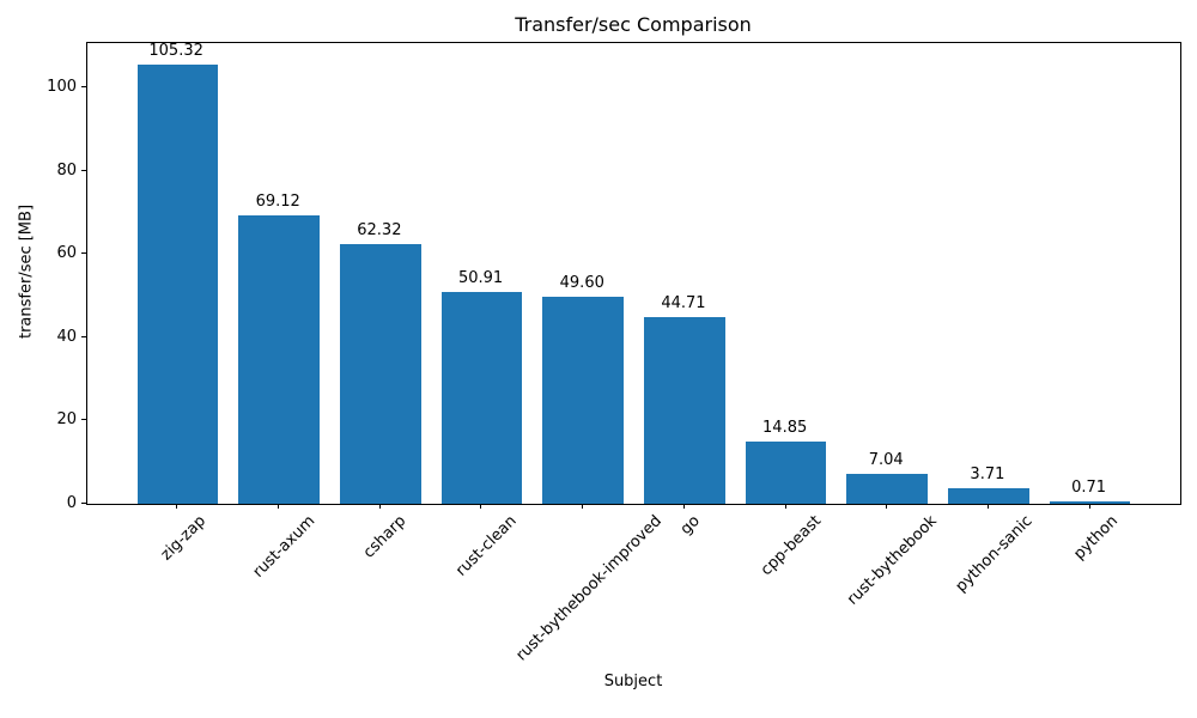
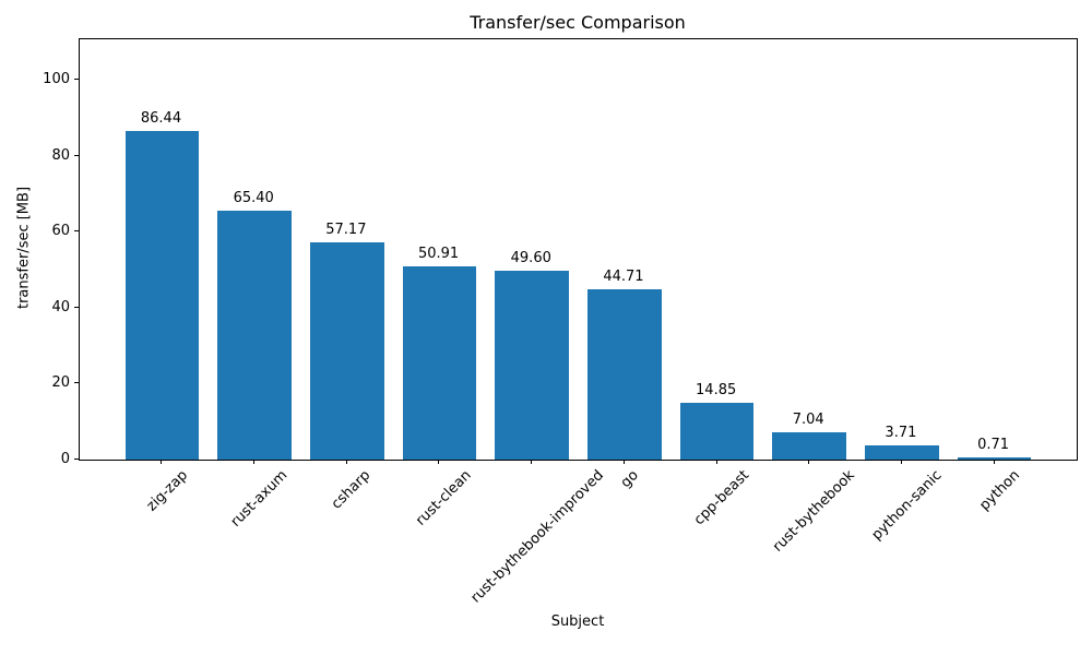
zig-zap: 105.32 -> 86.44
rust-axum: 69.12 -> 65.40
csharp: 62.32 -> 57.17
